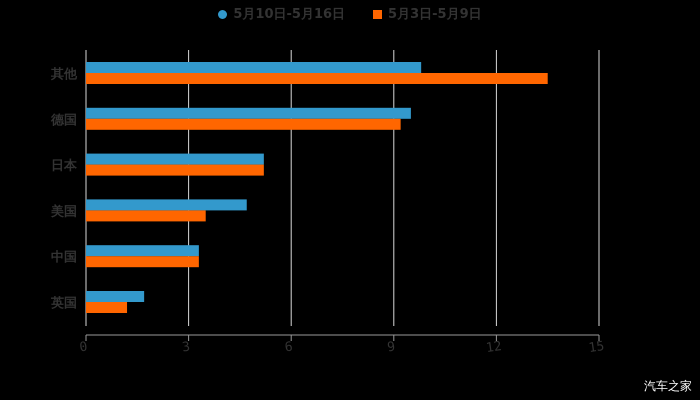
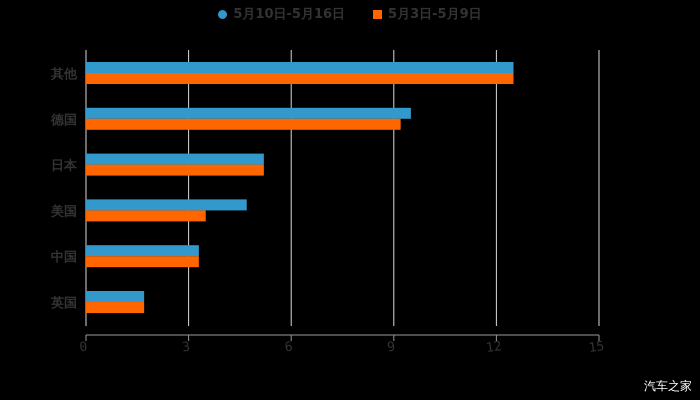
5月10日-5月16日/其他: 9.8 -> 12.5
5月3日-5月9日/其他: 13.5 -> 12.5
5月3日-5月9日/英国: 1.2 -> 1.7
